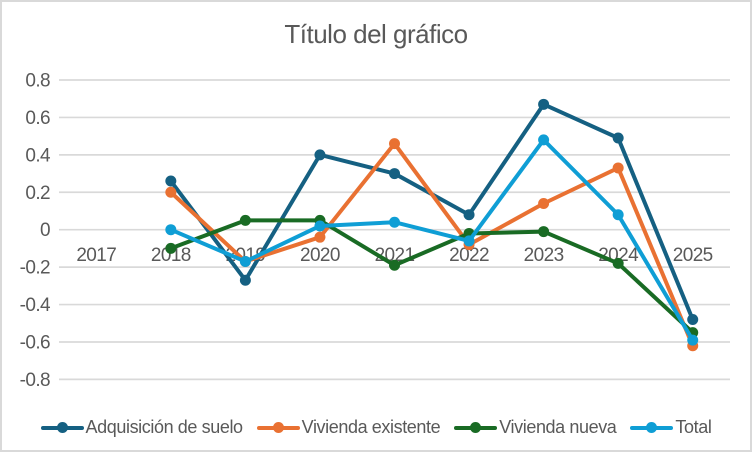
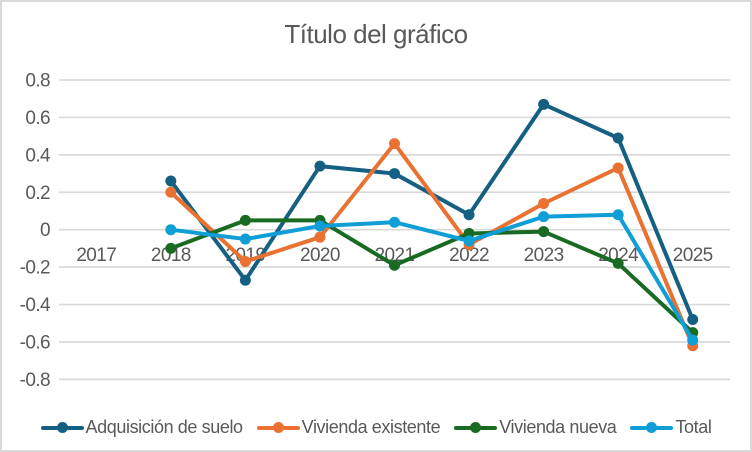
Total/2019: -0.17 -> -0.05
Adquisición de suelo/2020: 0.40 -> 0.34
Total/2023: 0.48 -> 0.07
